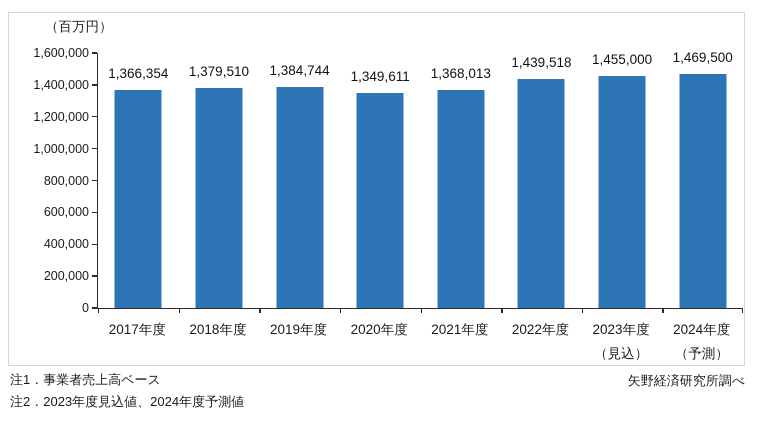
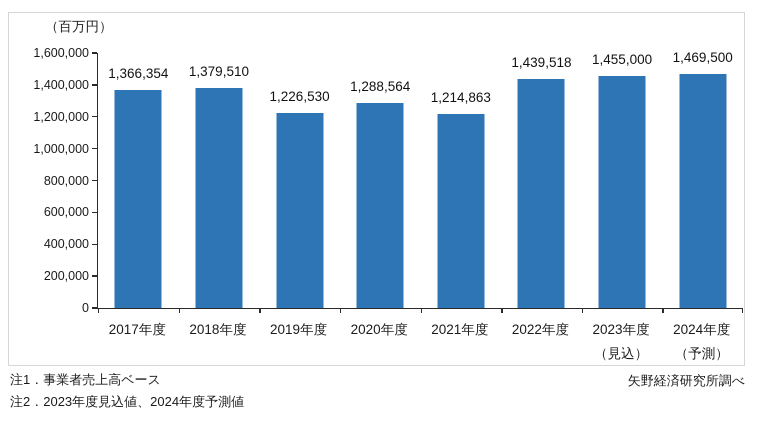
2019年度: 1,384,744 -> 1,226,530
2020年度: 1,349,611 -> 1,288,564
2021年度: 1,368,013 -> 1,214,863
